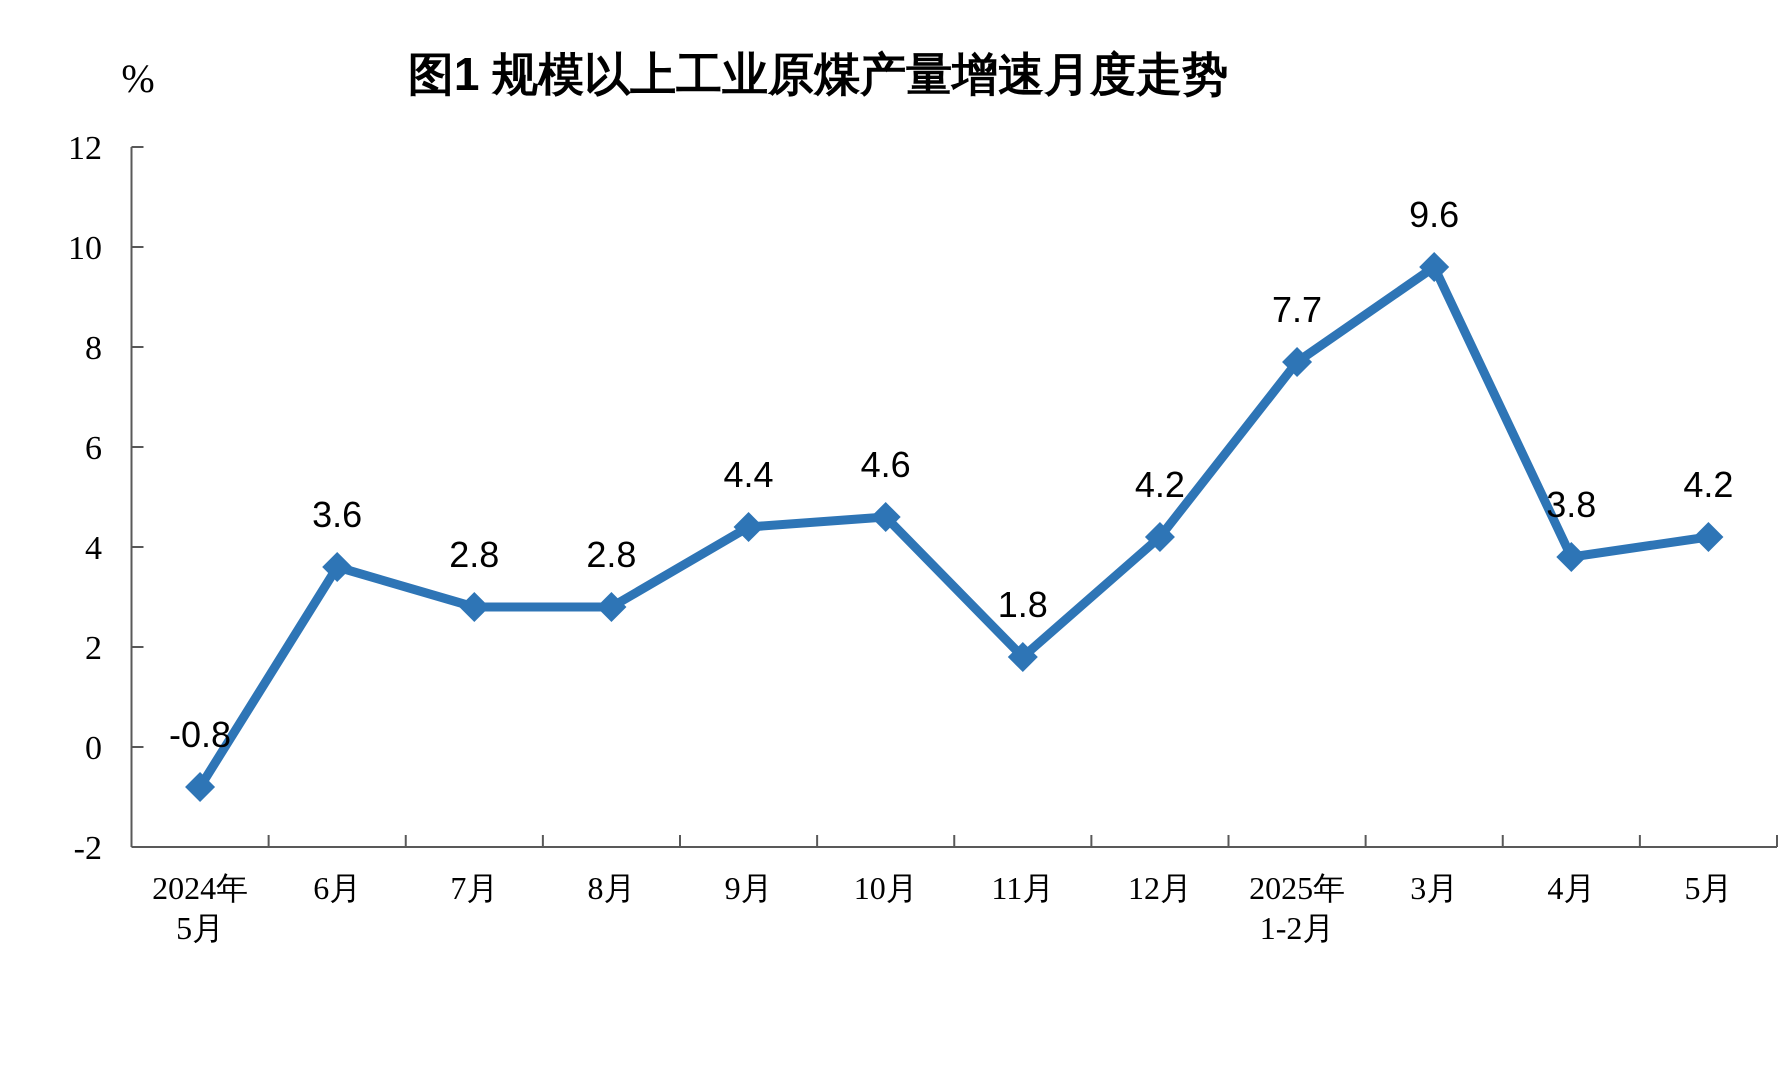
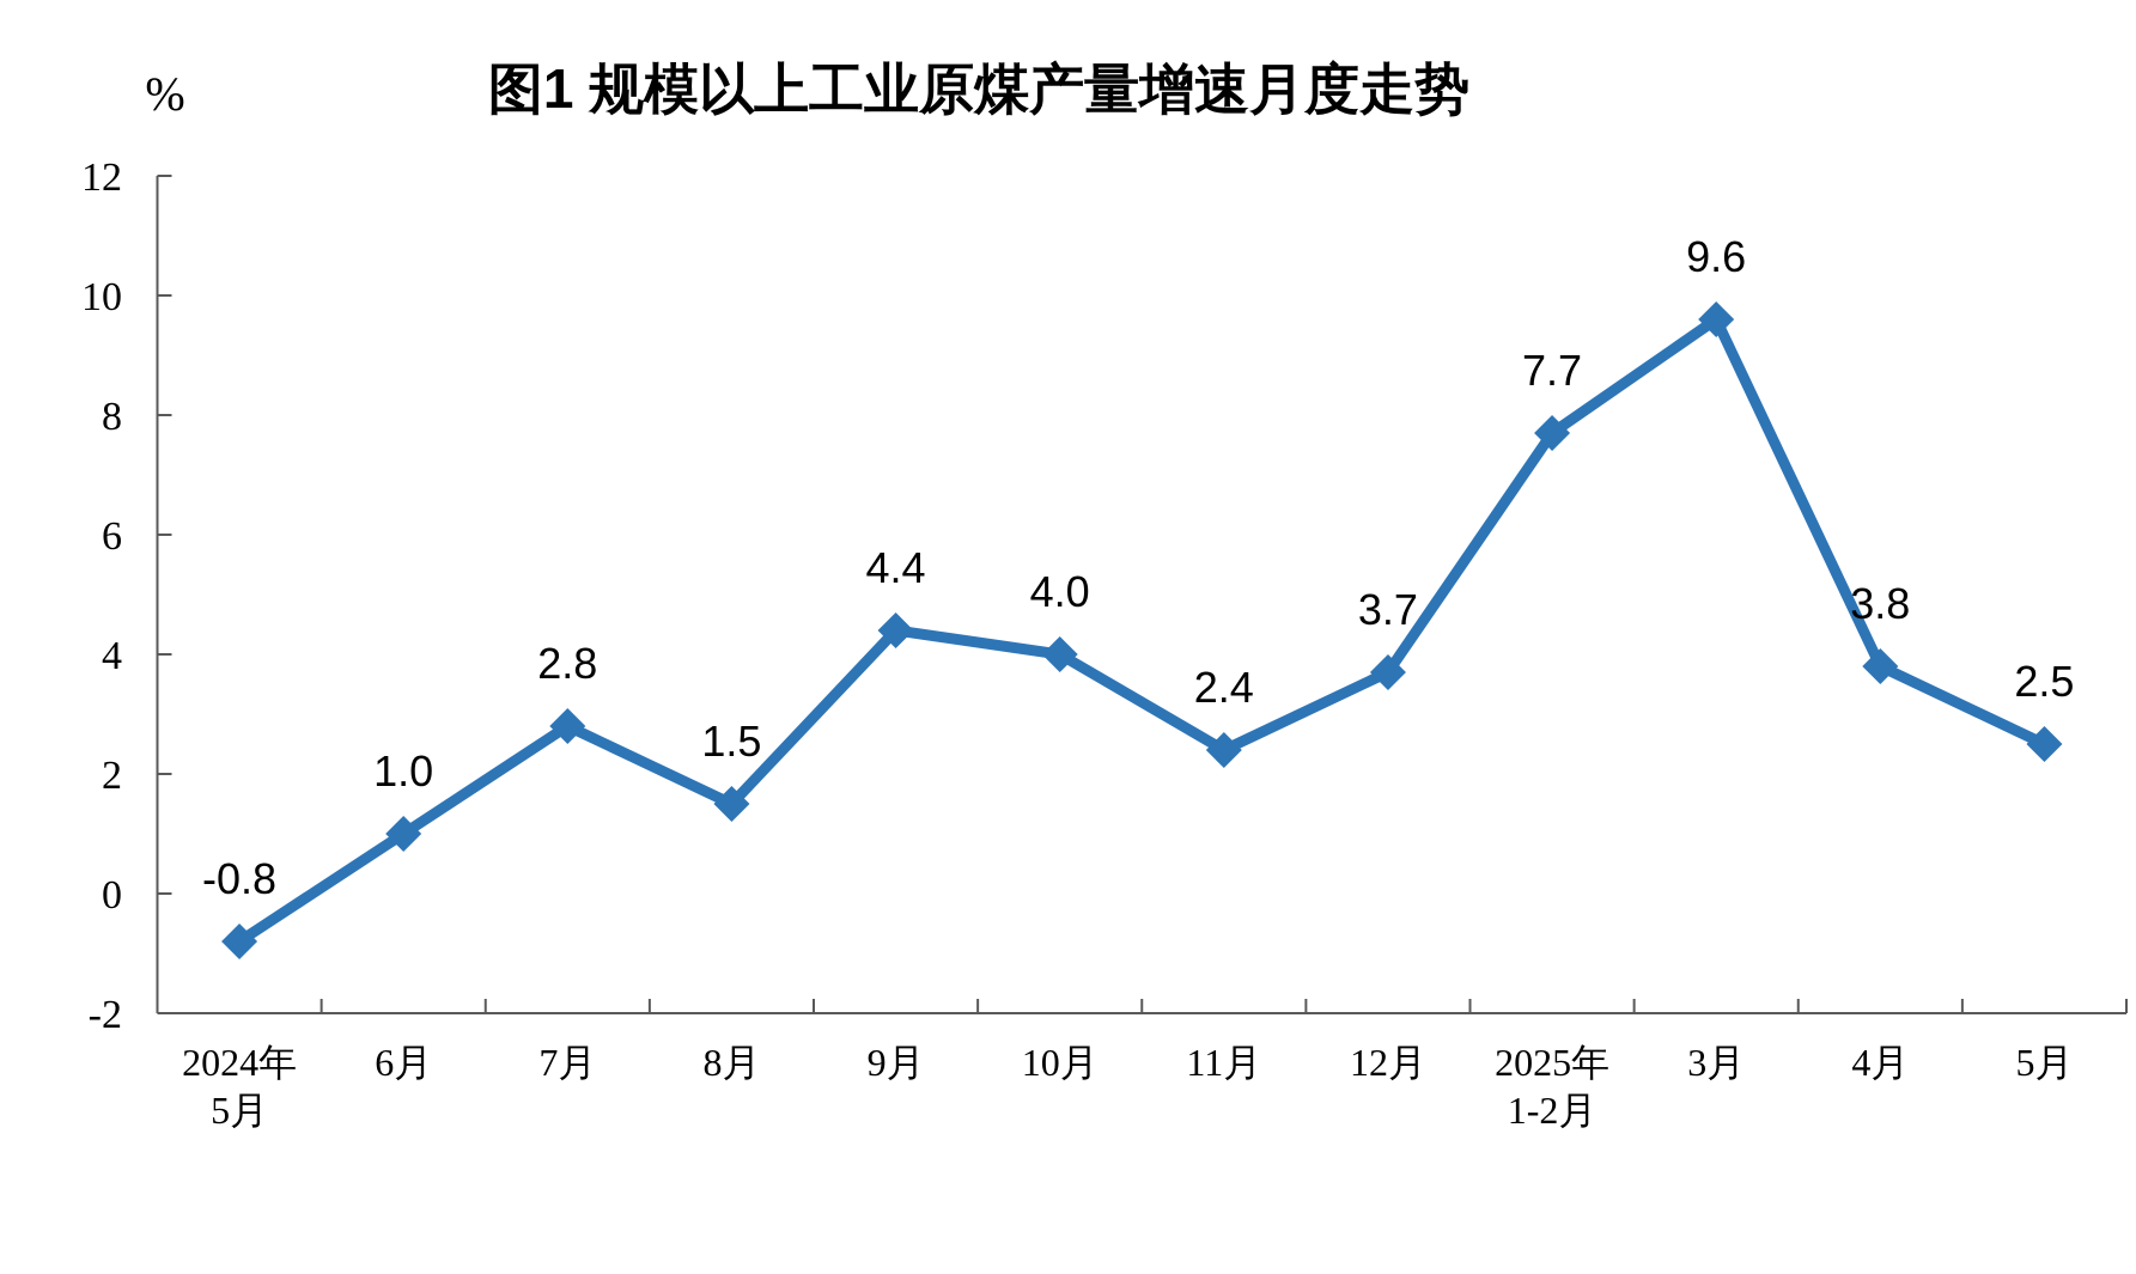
6月: 3.6 -> 1.0
8月: 2.8 -> 1.5
10月: 4.6 -> 4.0
11月: 1.8 -> 2.4
12月: 4.2 -> 3.7
5月: 4.2 -> 2.5
